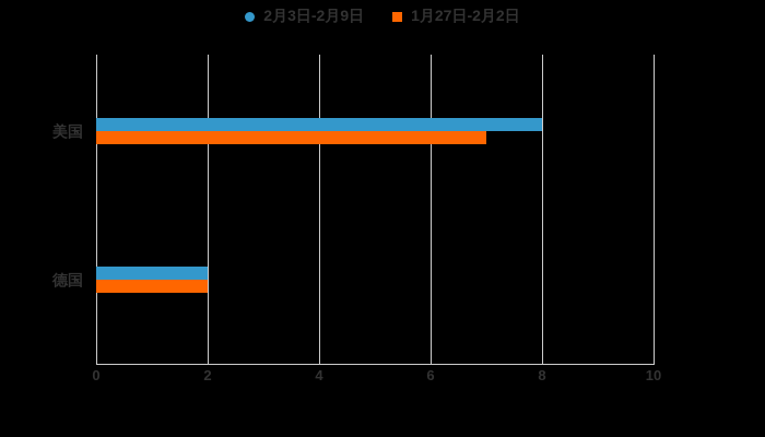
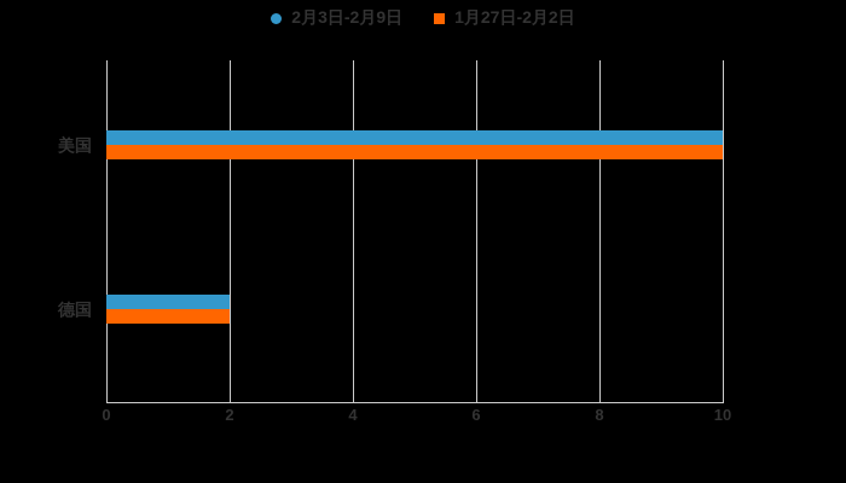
2月3日-2月9日/美国: 8 -> 10
1月27日-2月2日/美国: 7 -> 10
